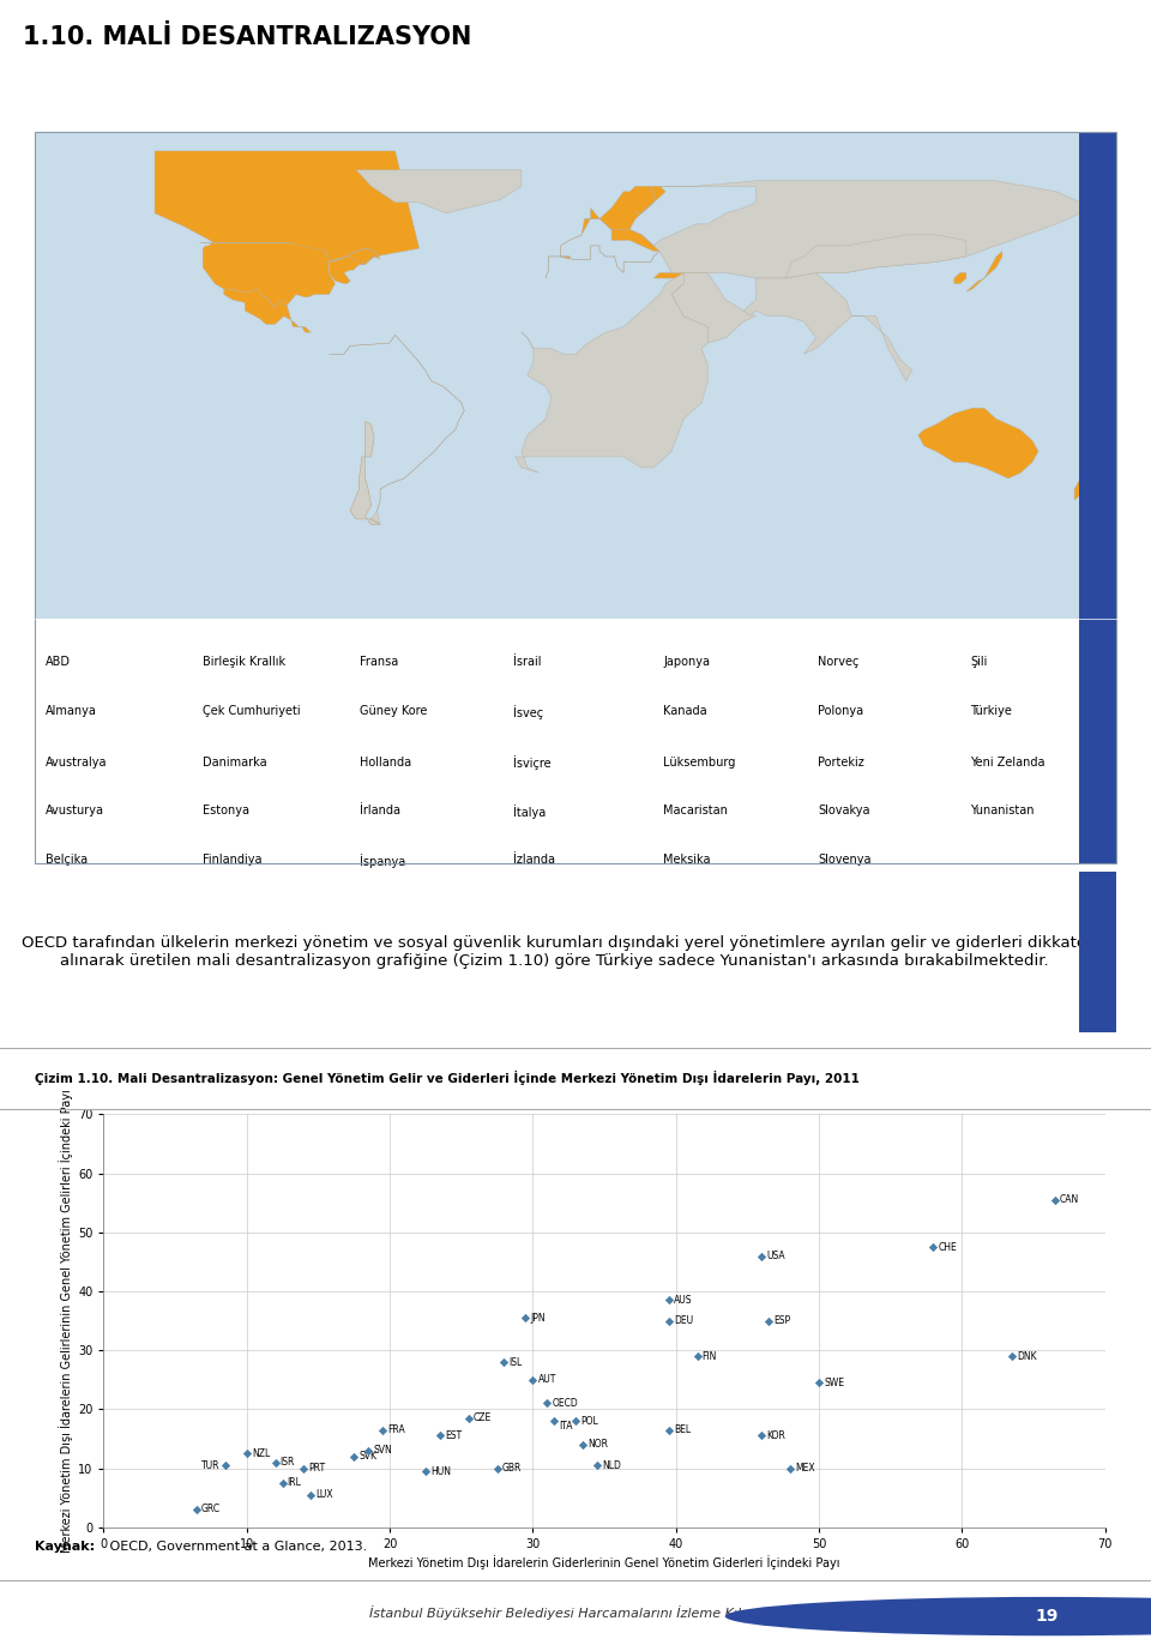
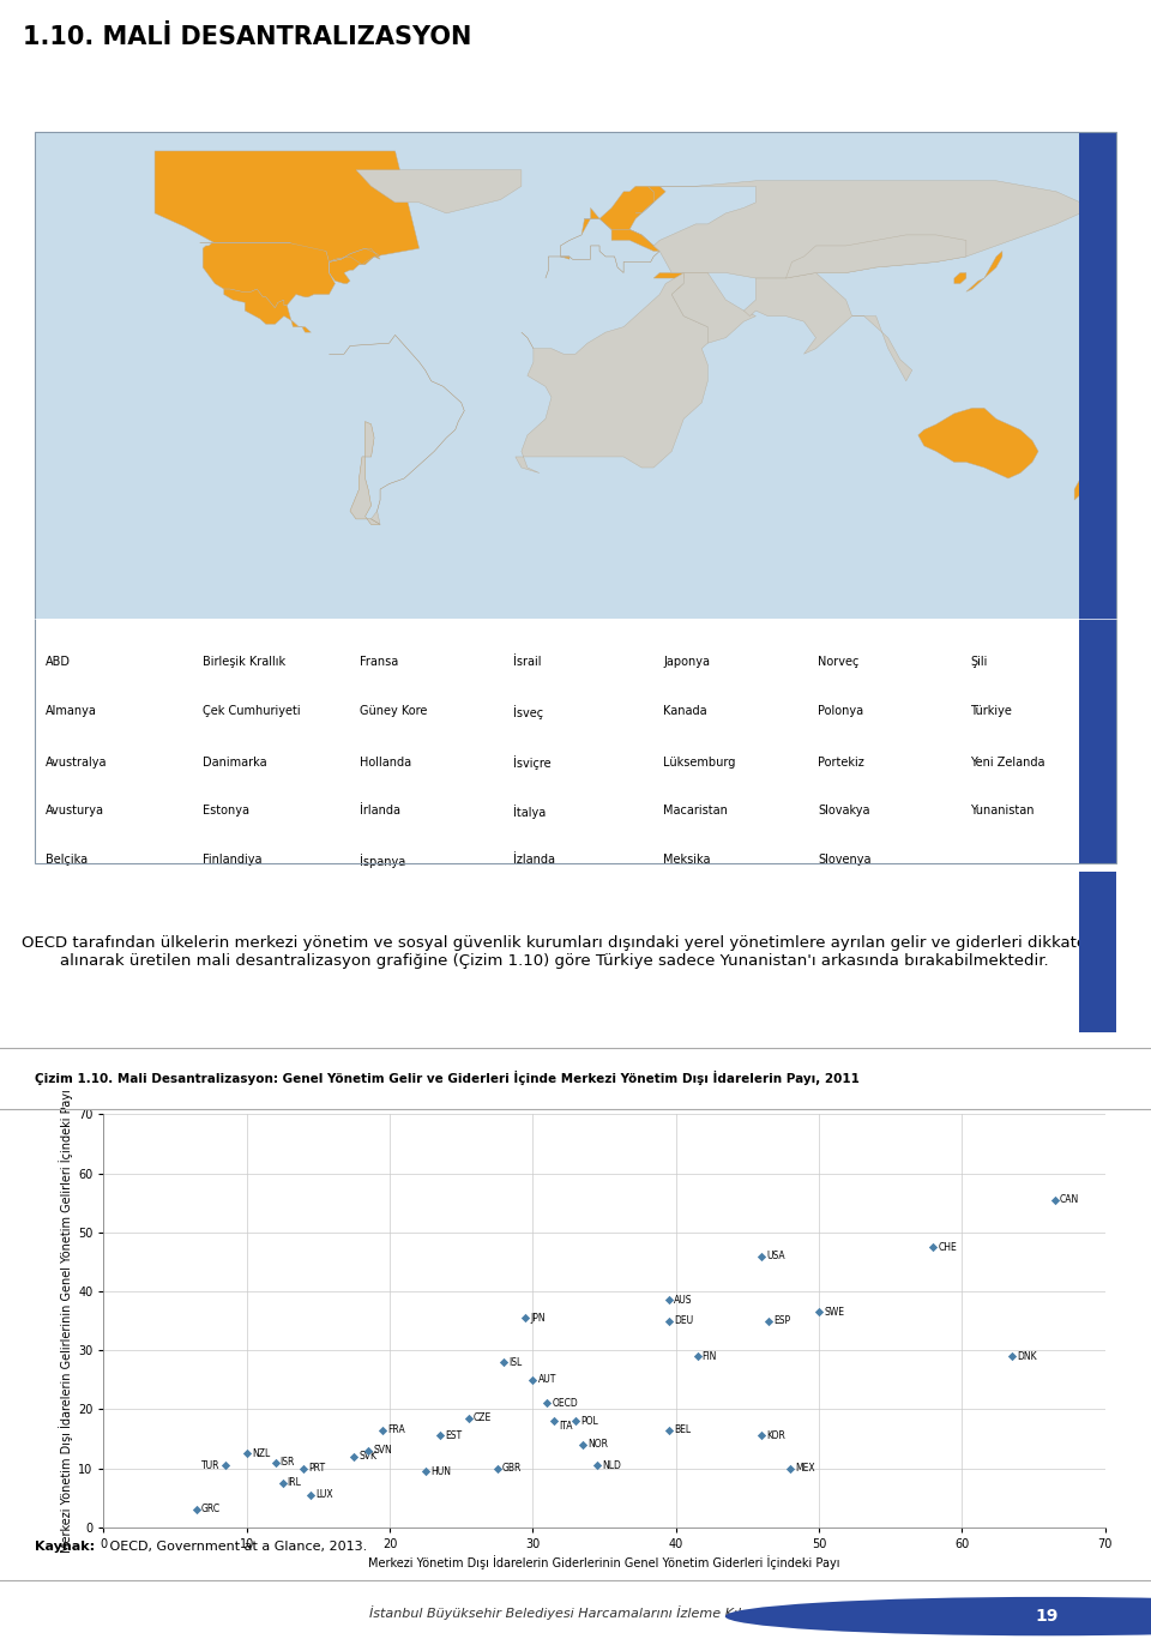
50: 24.5 -> 36.5
